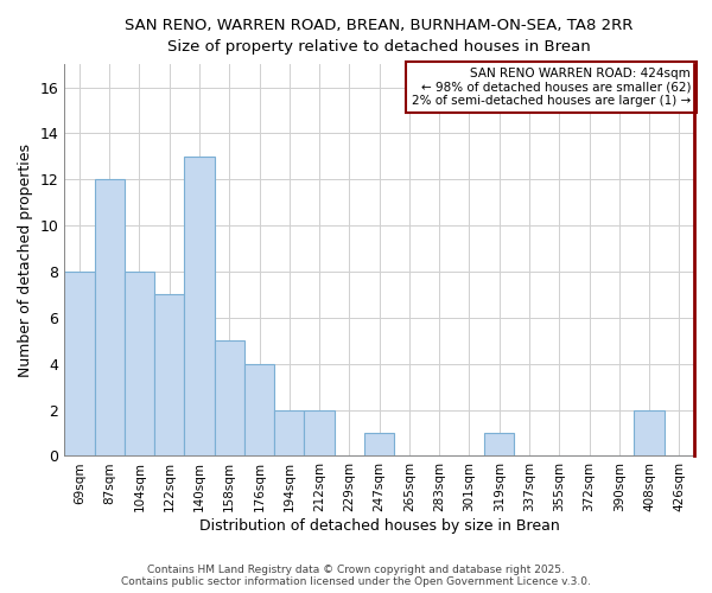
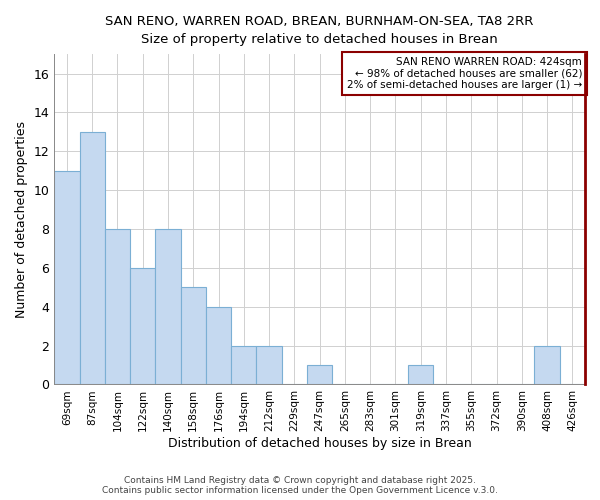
69sqm: 8 -> 11
87sqm: 12 -> 13
122sqm: 7 -> 6
140sqm: 13 -> 8
